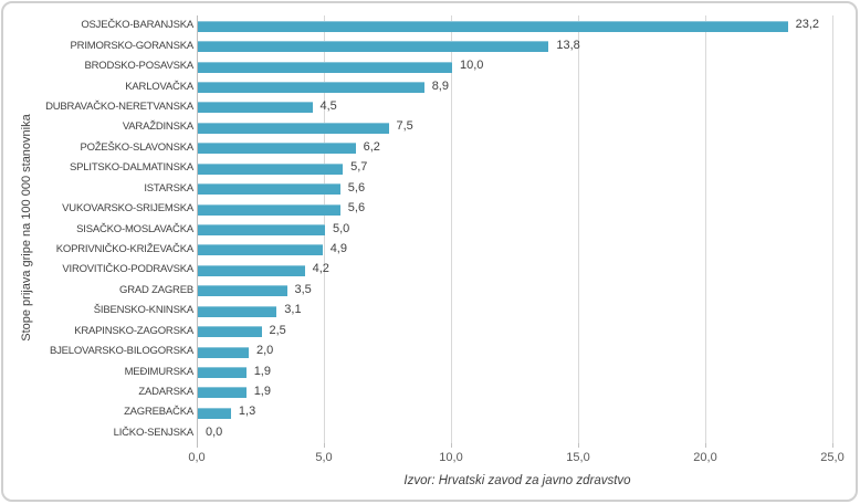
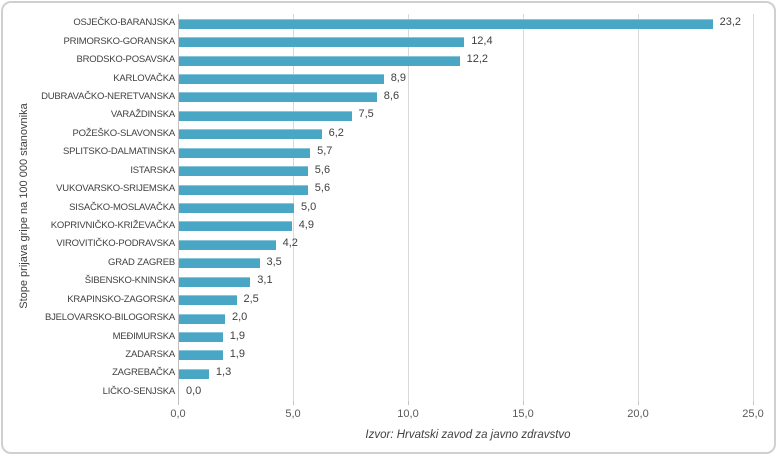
PRIMORSKO-GORANSKA: 13,8 -> 12,4
BRODSKO-POSAVSKA: 10,0 -> 12,2
DUBRAVAČKO-NERETVANSKA: 4,5 -> 8,6
